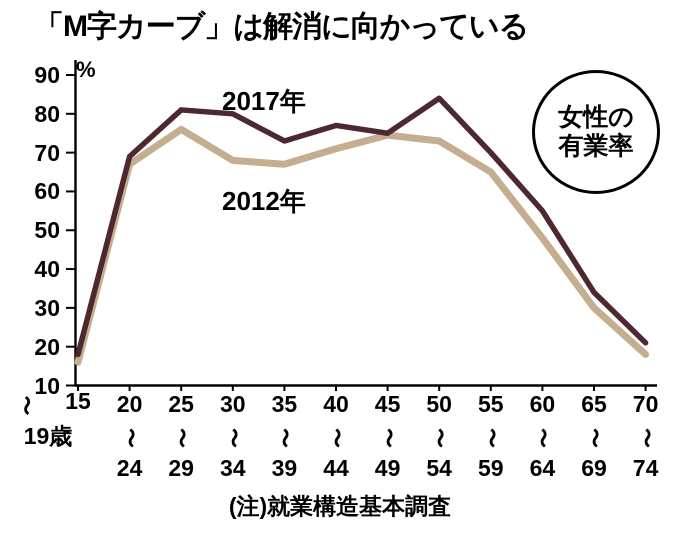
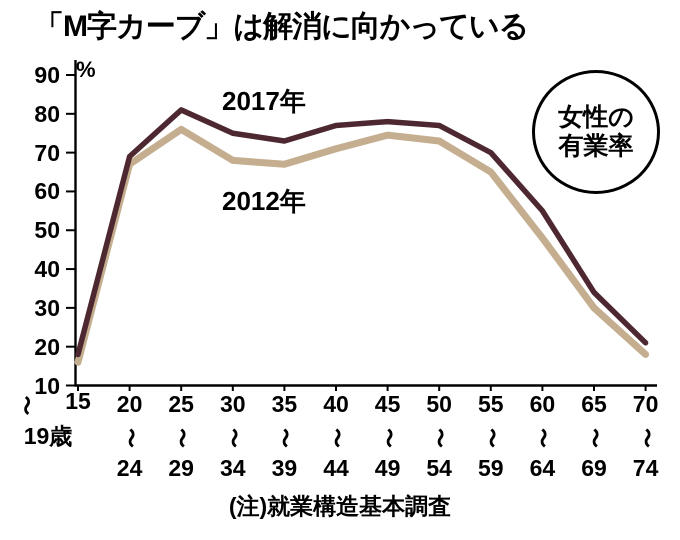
2017年/30〜34: 80 -> 75
2017年/45〜49: 75 -> 78
2017年/50〜54: 84 -> 77
